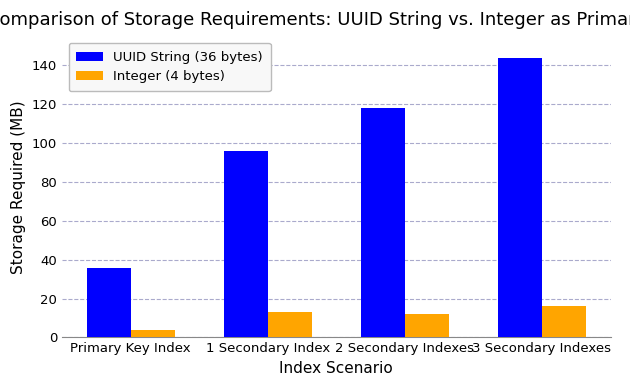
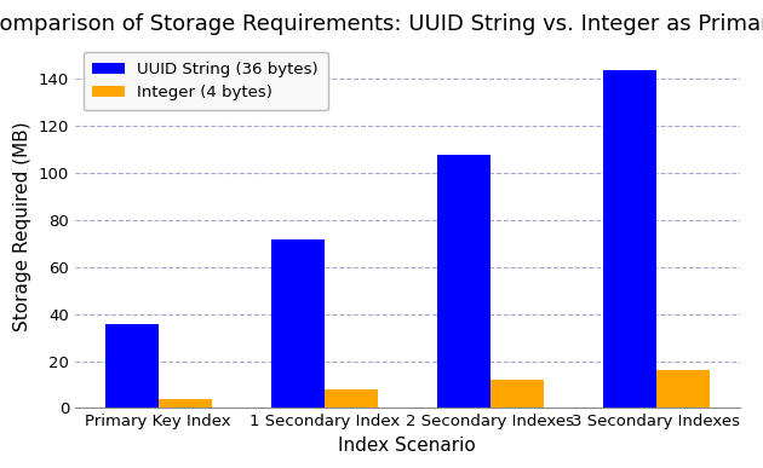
UUID String (36 bytes)/1 Secondary Index: 96 -> 72
Integer (4 bytes)/1 Secondary Index: 13 -> 8
UUID String (36 bytes)/2 Secondary Indexes: 118 -> 108
